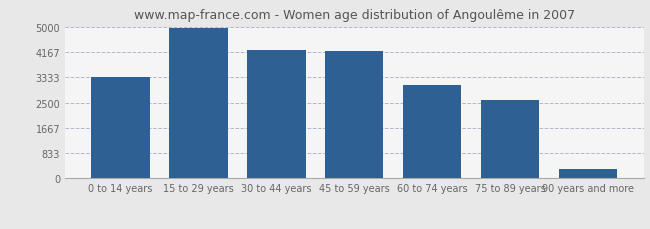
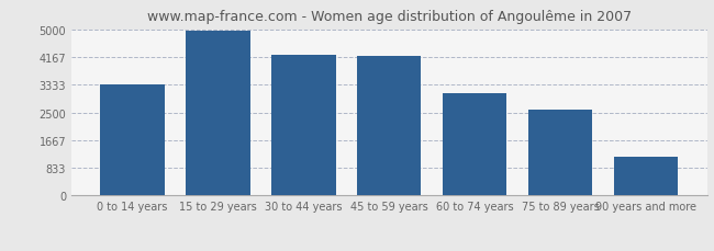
90 years and more: 310 -> 1150
